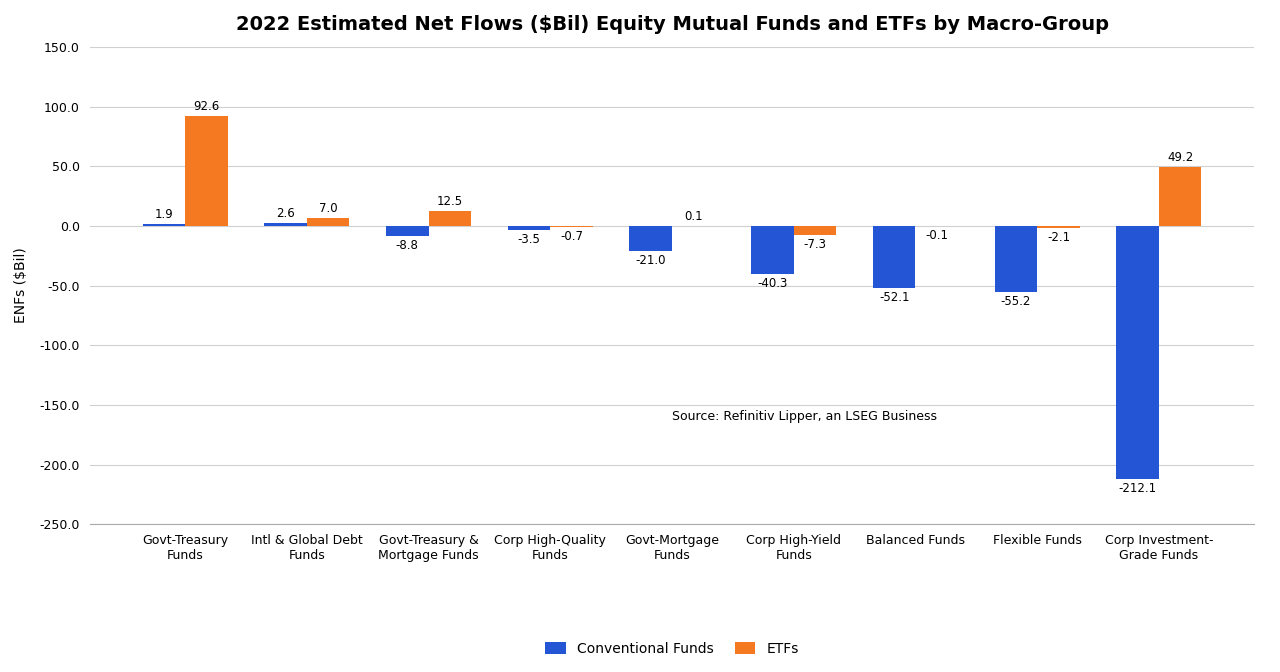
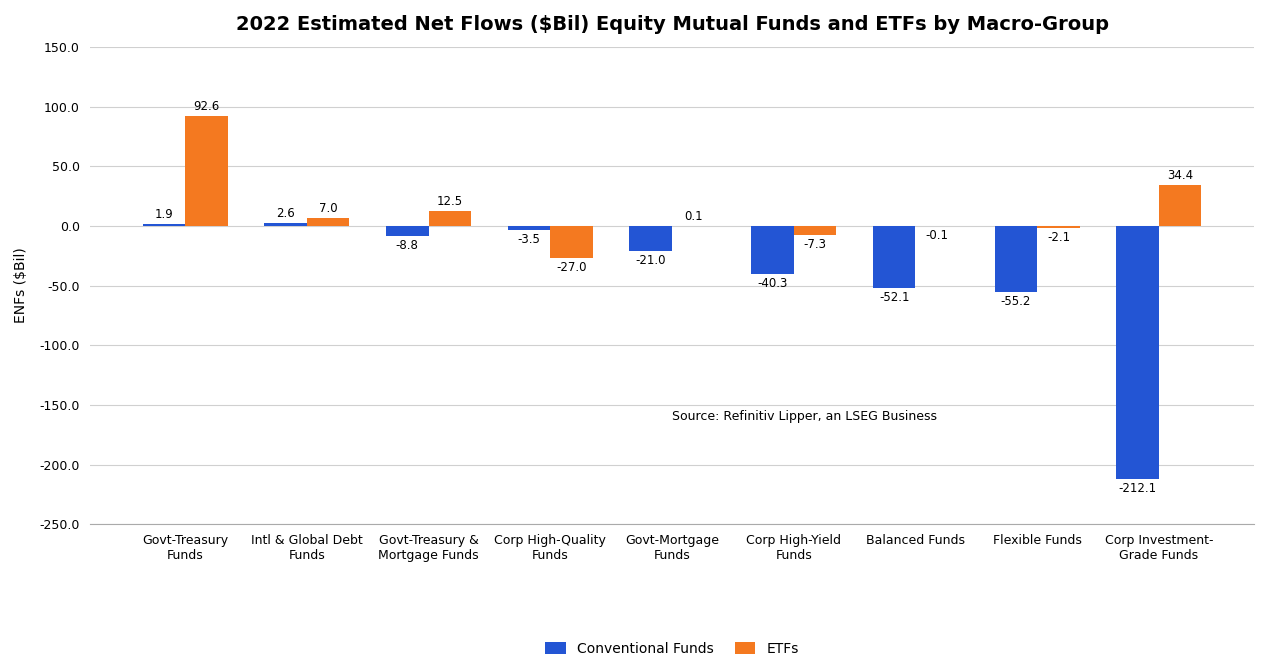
ETFs/Corp High-Quality Funds: -0.7 -> -27.0
ETFs/Corp Investment- Grade Funds: 49.2 -> 34.4
